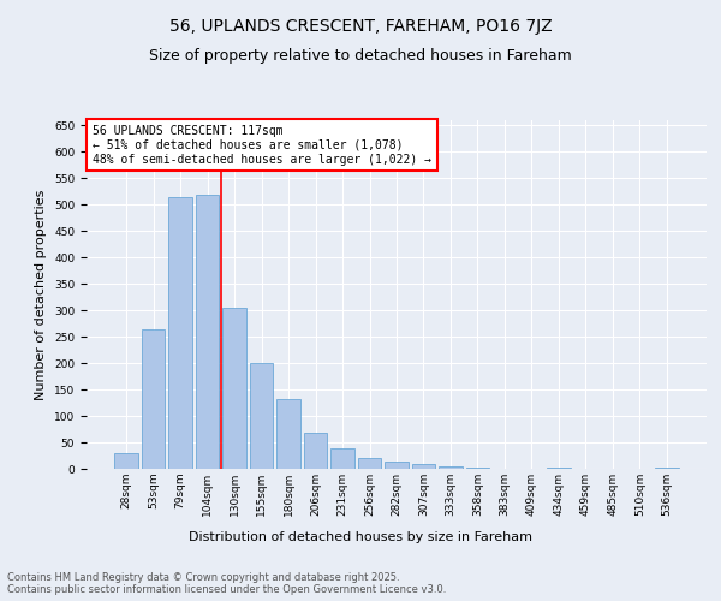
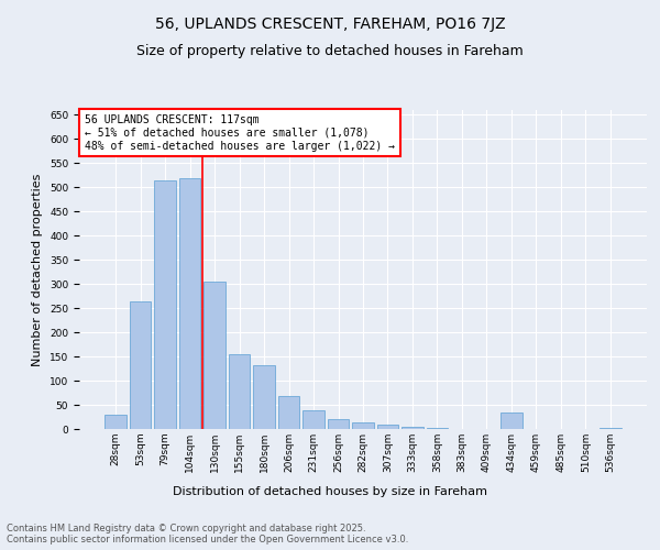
155sqm: 200 -> 155
434sqm: 3 -> 35
